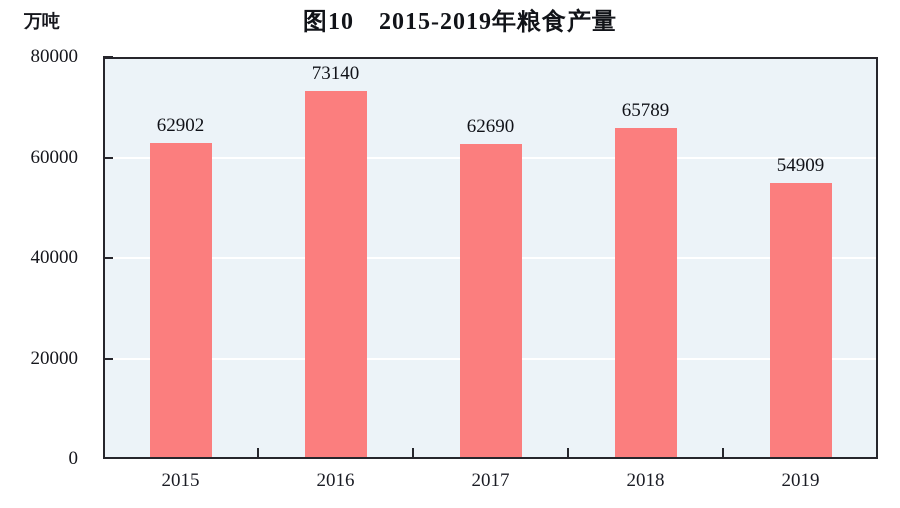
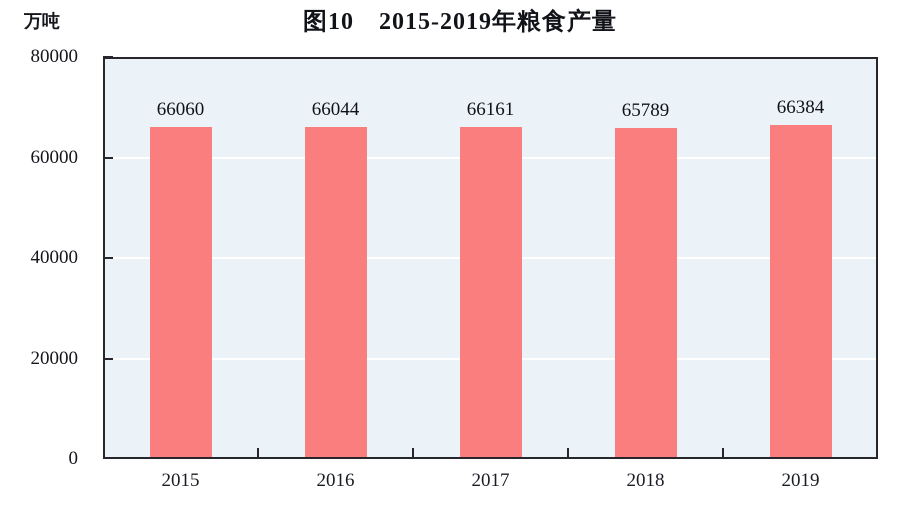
2015: 62902 -> 66060
2016: 73140 -> 66044
2017: 62690 -> 66161
2019: 54909 -> 66384
